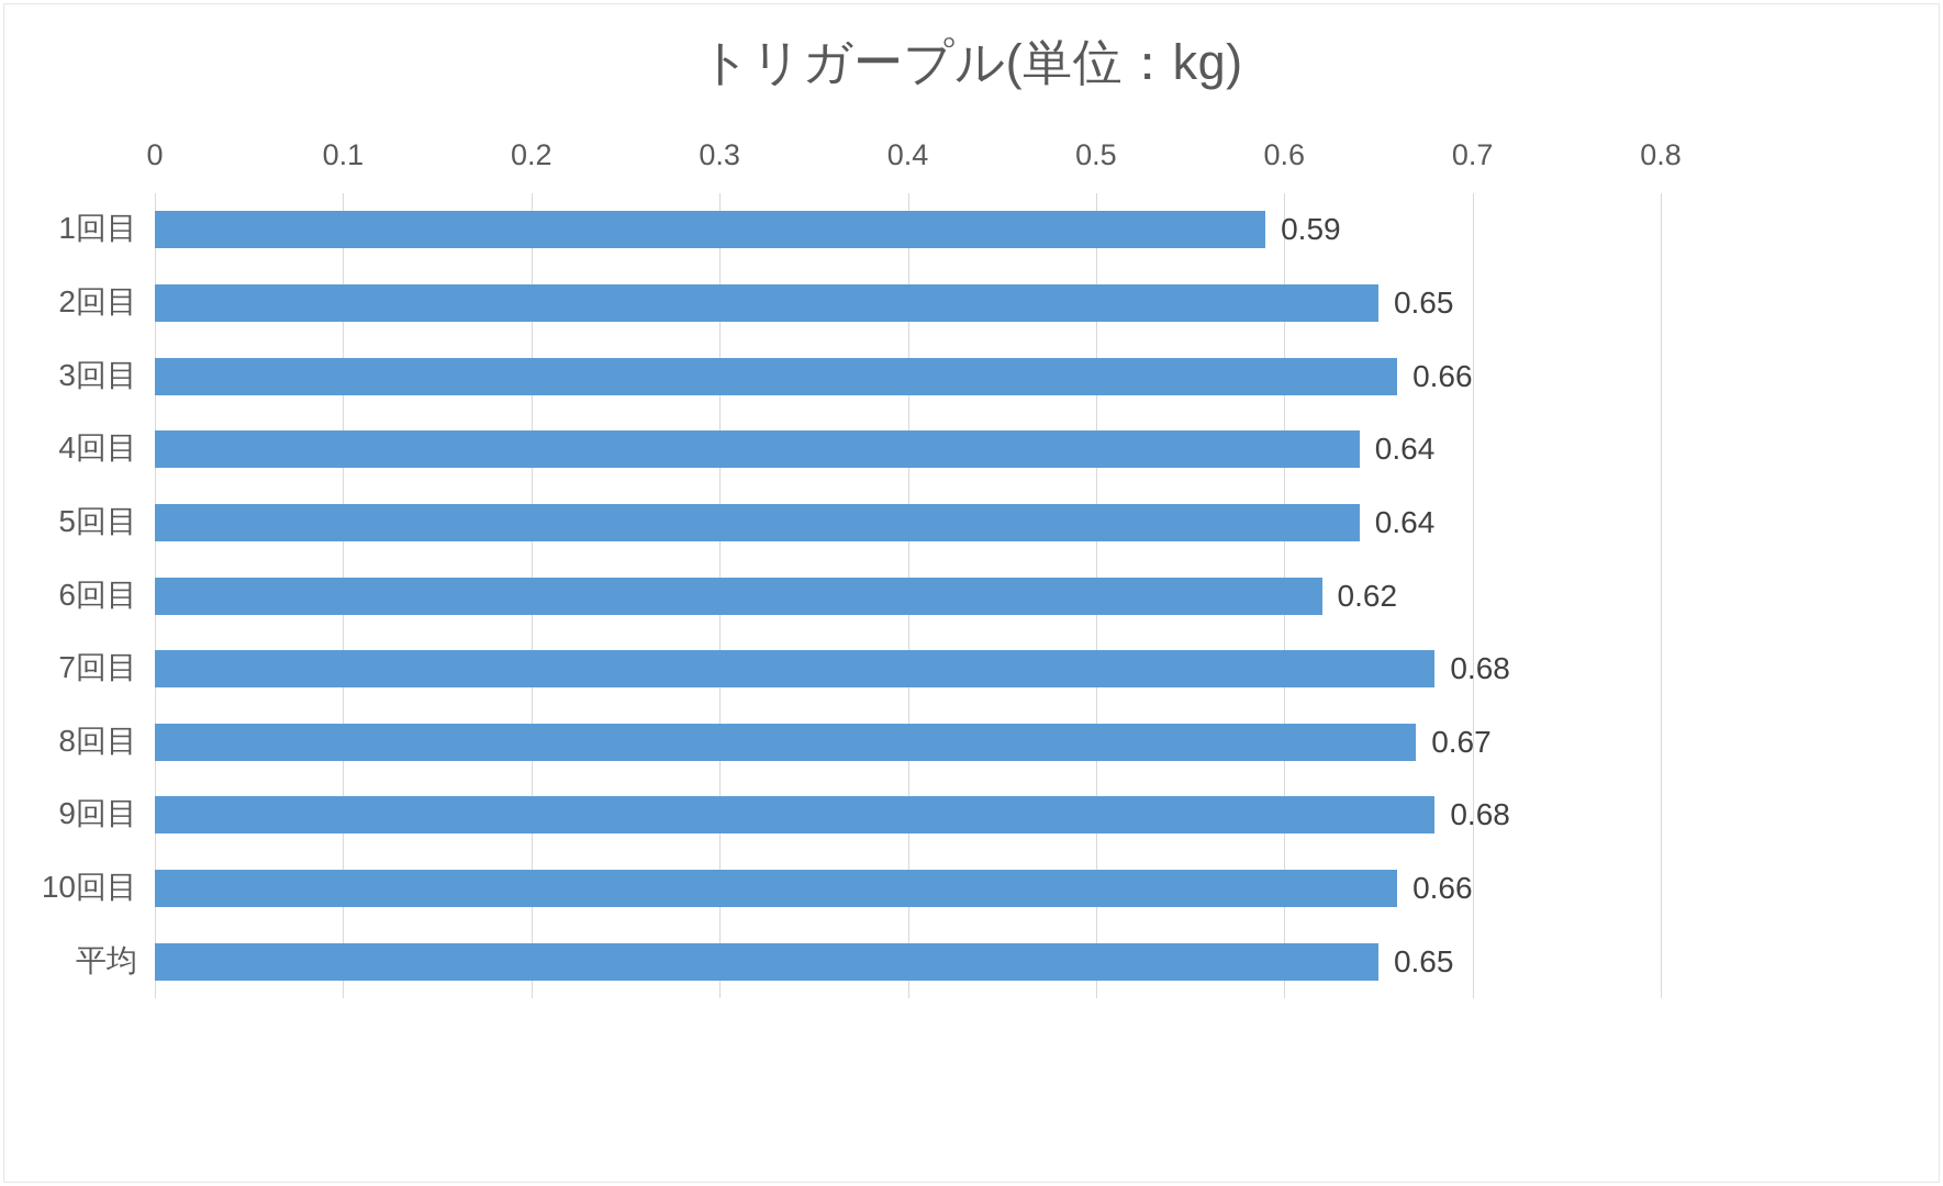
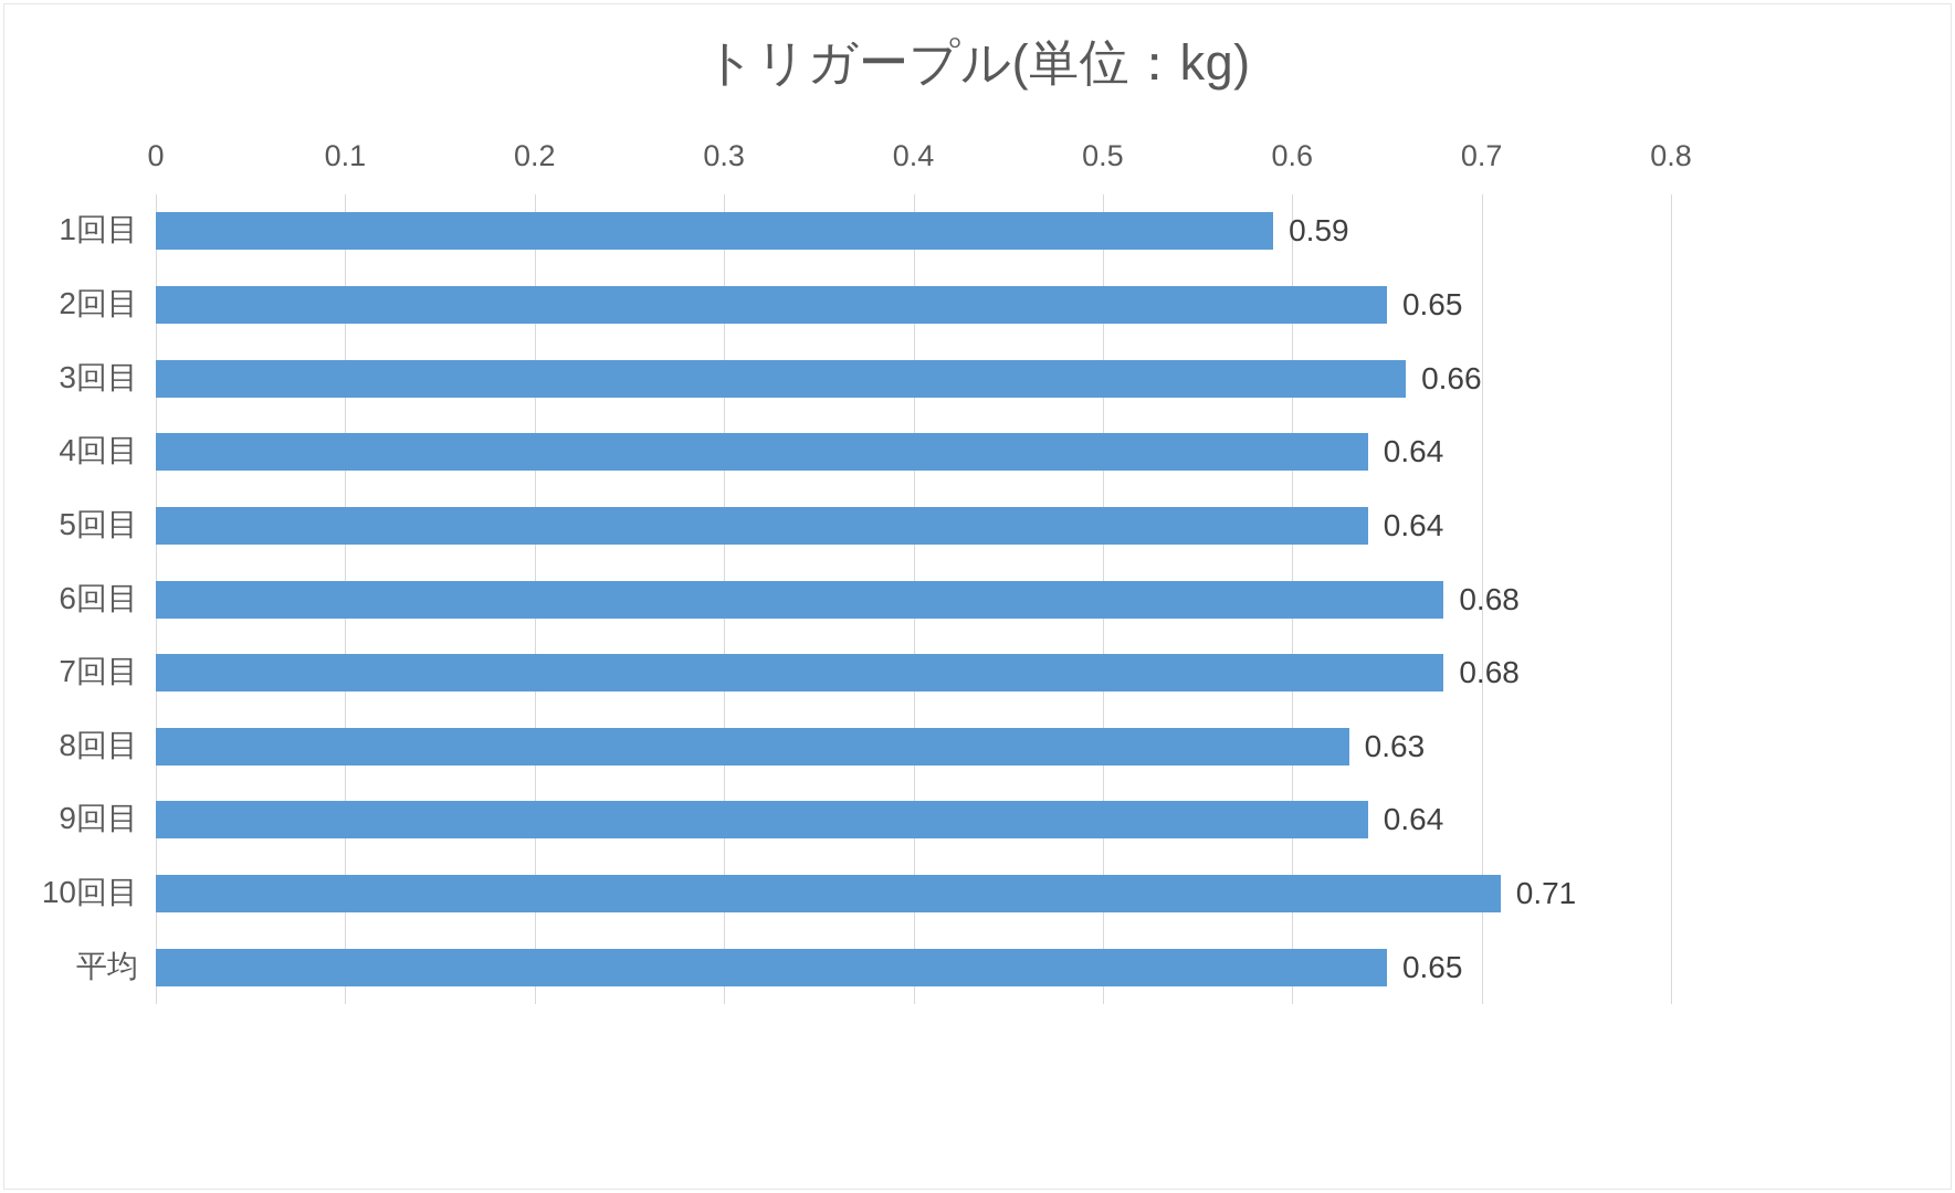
6回目: 0.62 -> 0.68
8回目: 0.67 -> 0.63
9回目: 0.68 -> 0.64
10回目: 0.66 -> 0.71
